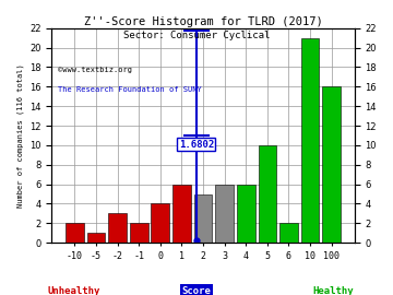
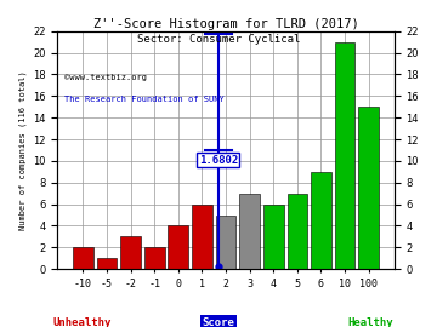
3: 6 -> 7
5: 10 -> 7
6: 2 -> 9
100: 16 -> 15
